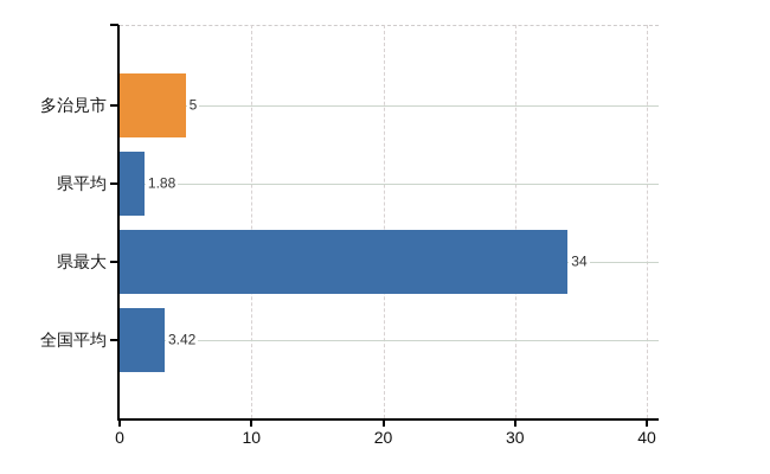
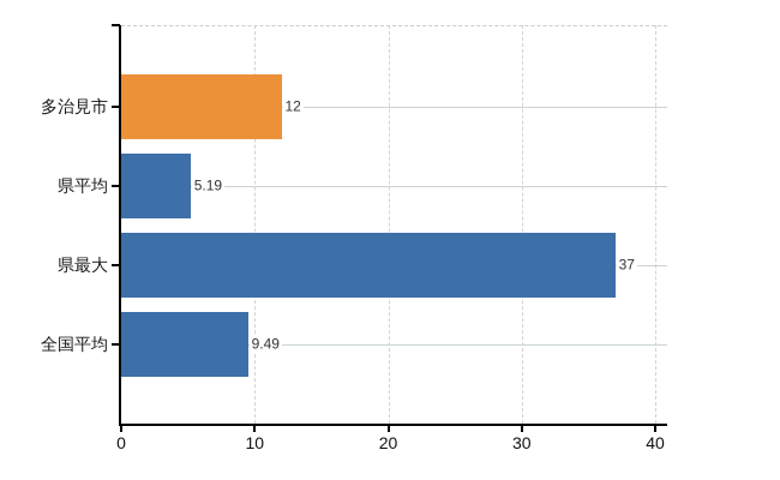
多治見市: 5 -> 12
県平均: 1.88 -> 5.19
県最大: 34 -> 37
全国平均: 3.42 -> 9.49
